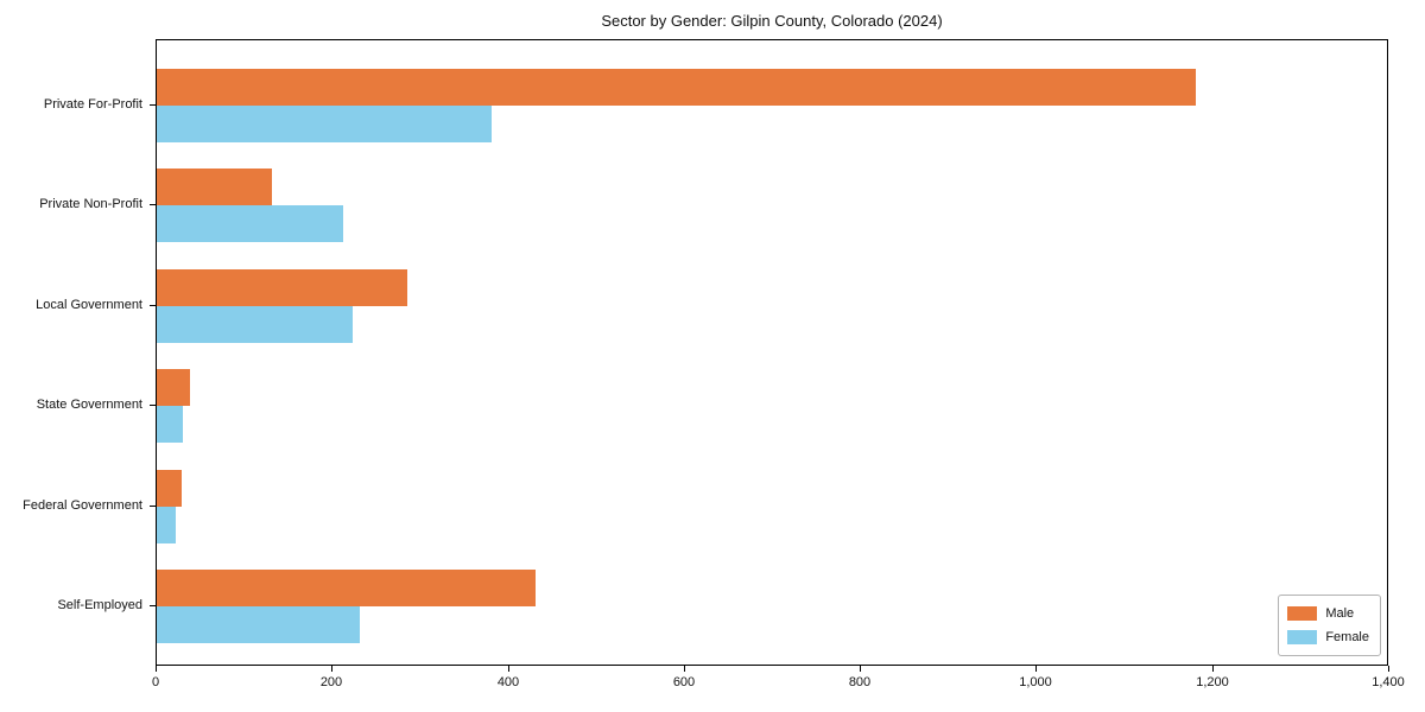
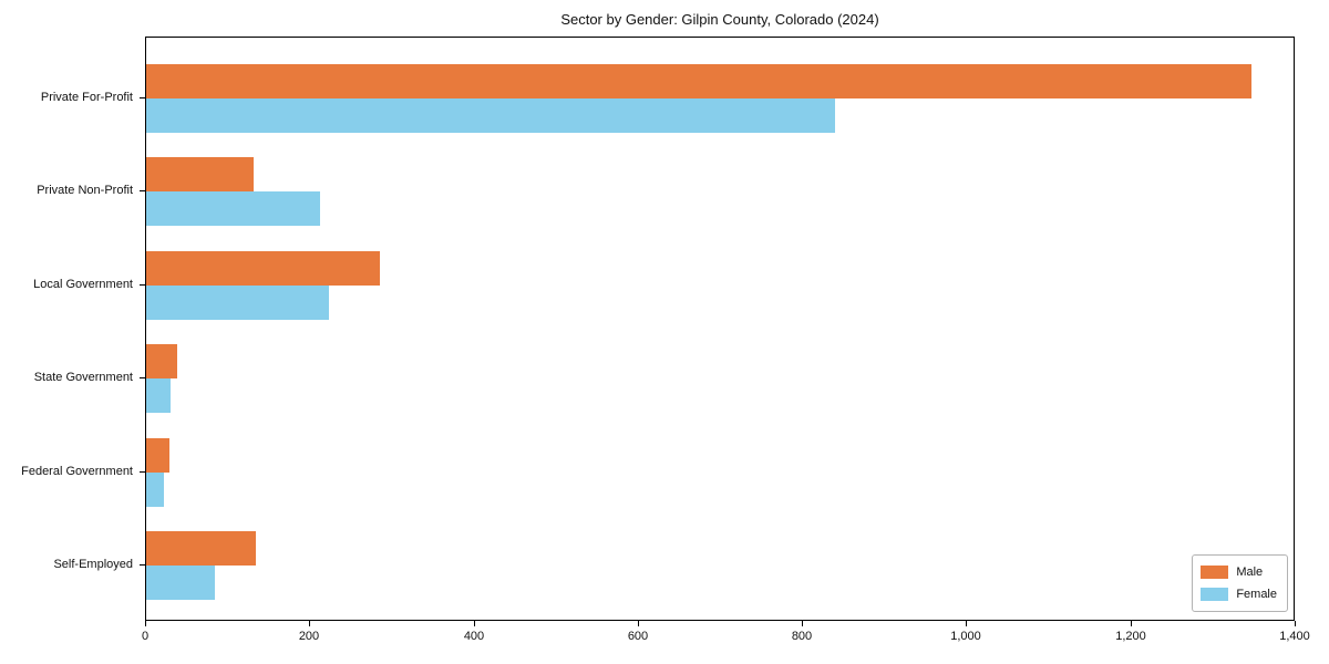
Male/Private For-Profit: 1180 -> 1350
Female/Private For-Profit: 380 -> 840
Male/Self-Employed: 430 -> 130
Female/Self-Employed: 230 -> 80
